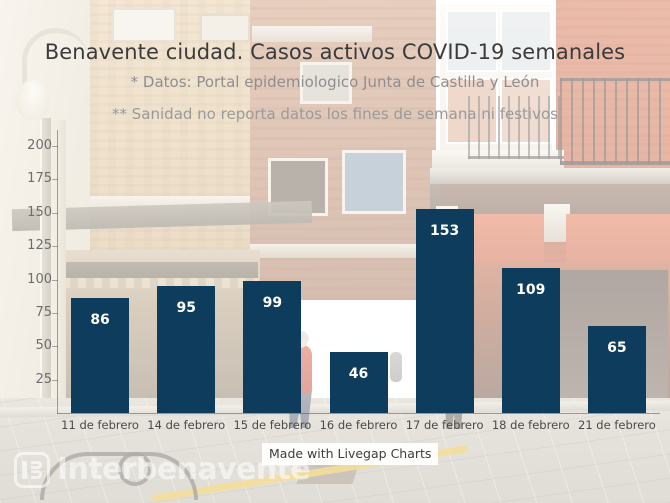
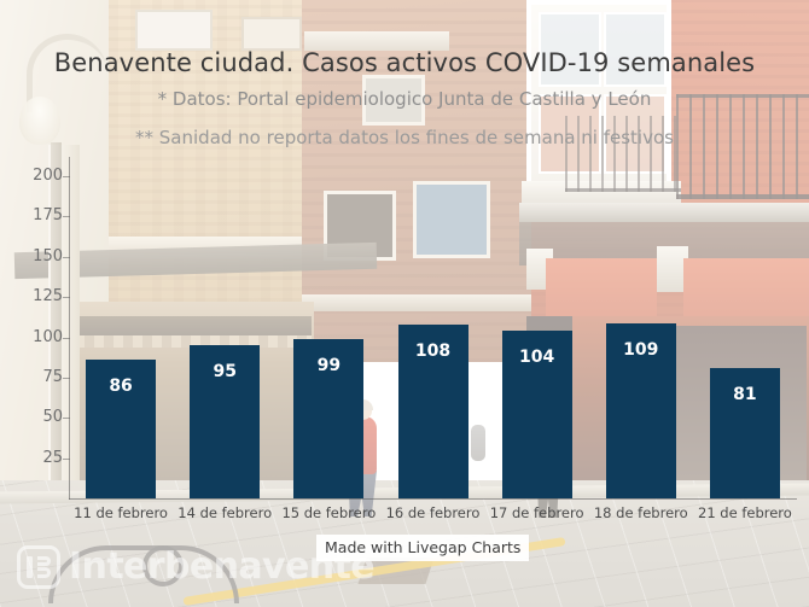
16 de febrero: 46 -> 108
17 de febrero: 153 -> 104
21 de febrero: 65 -> 81
